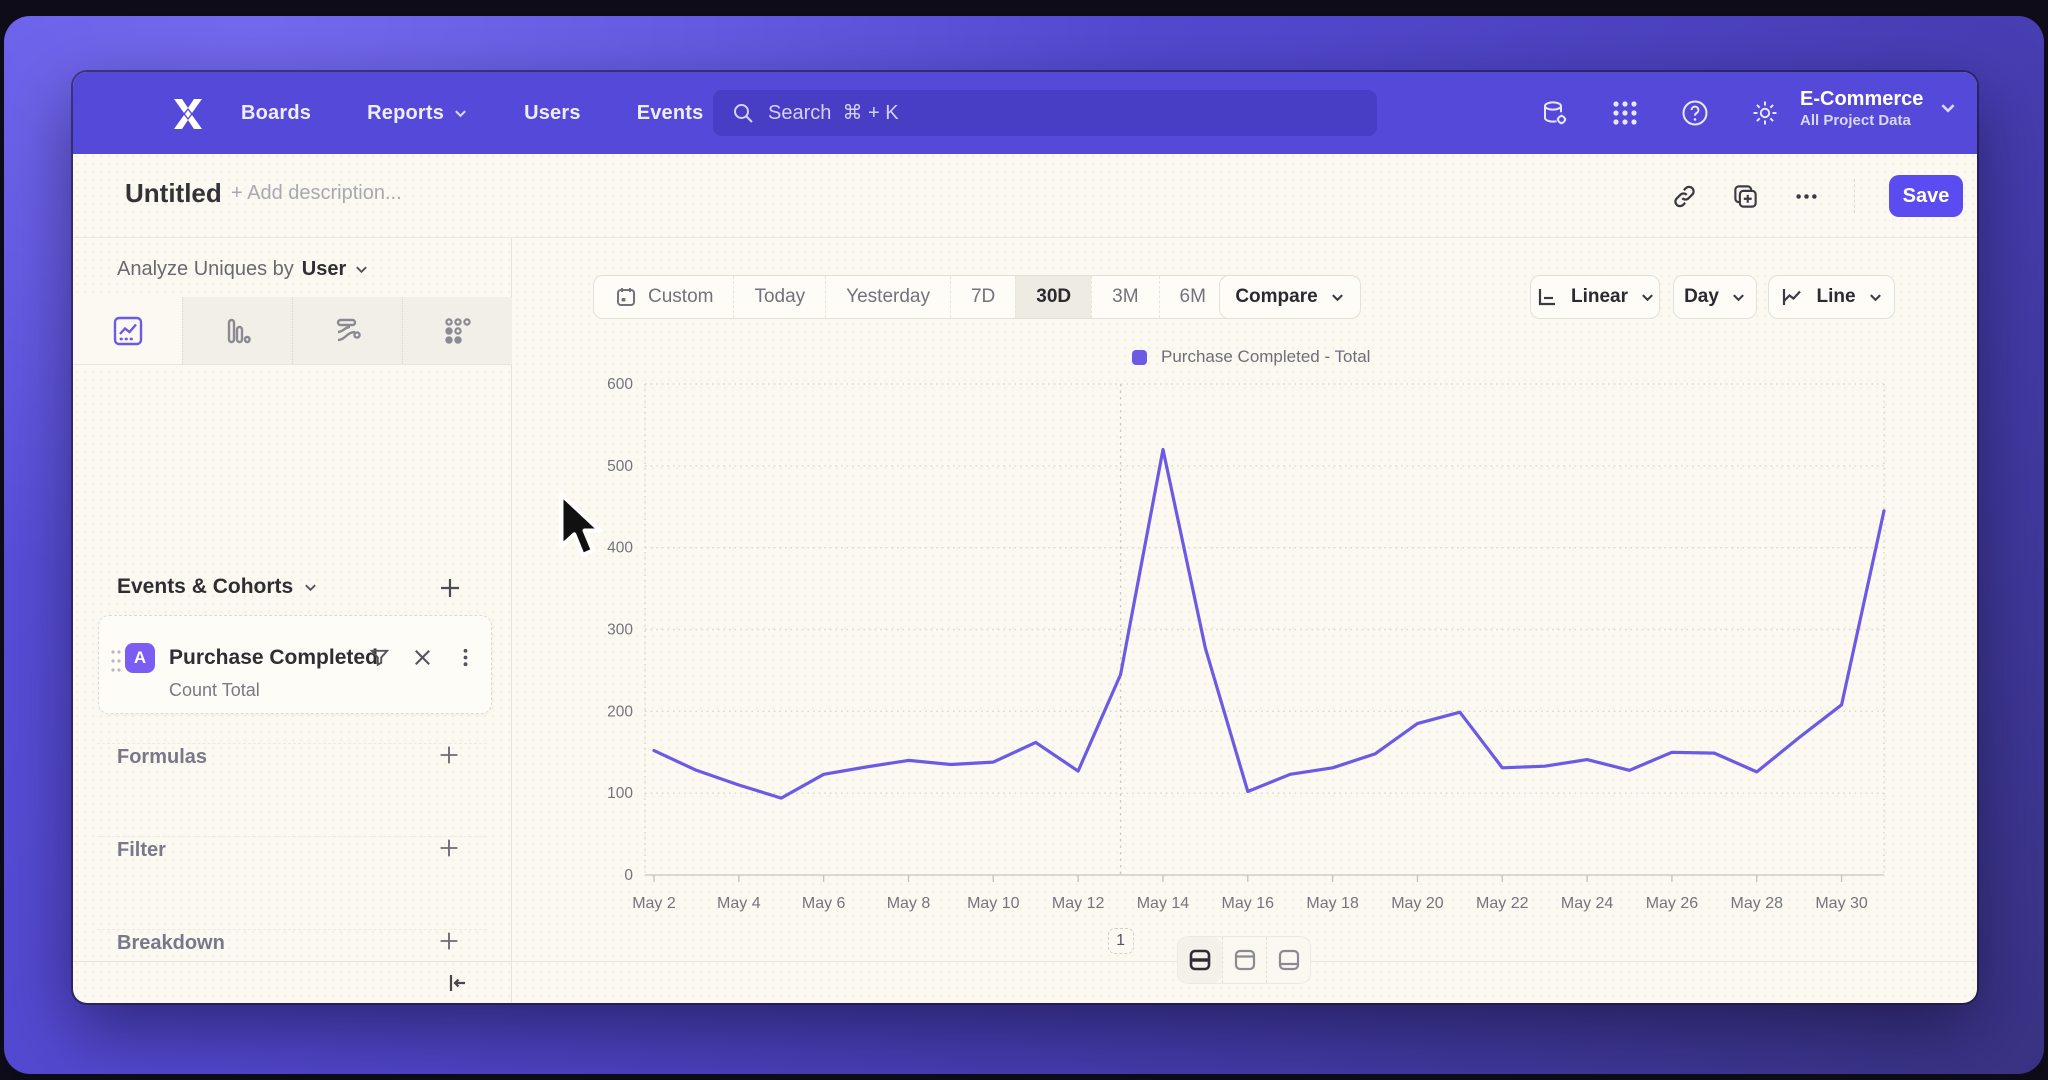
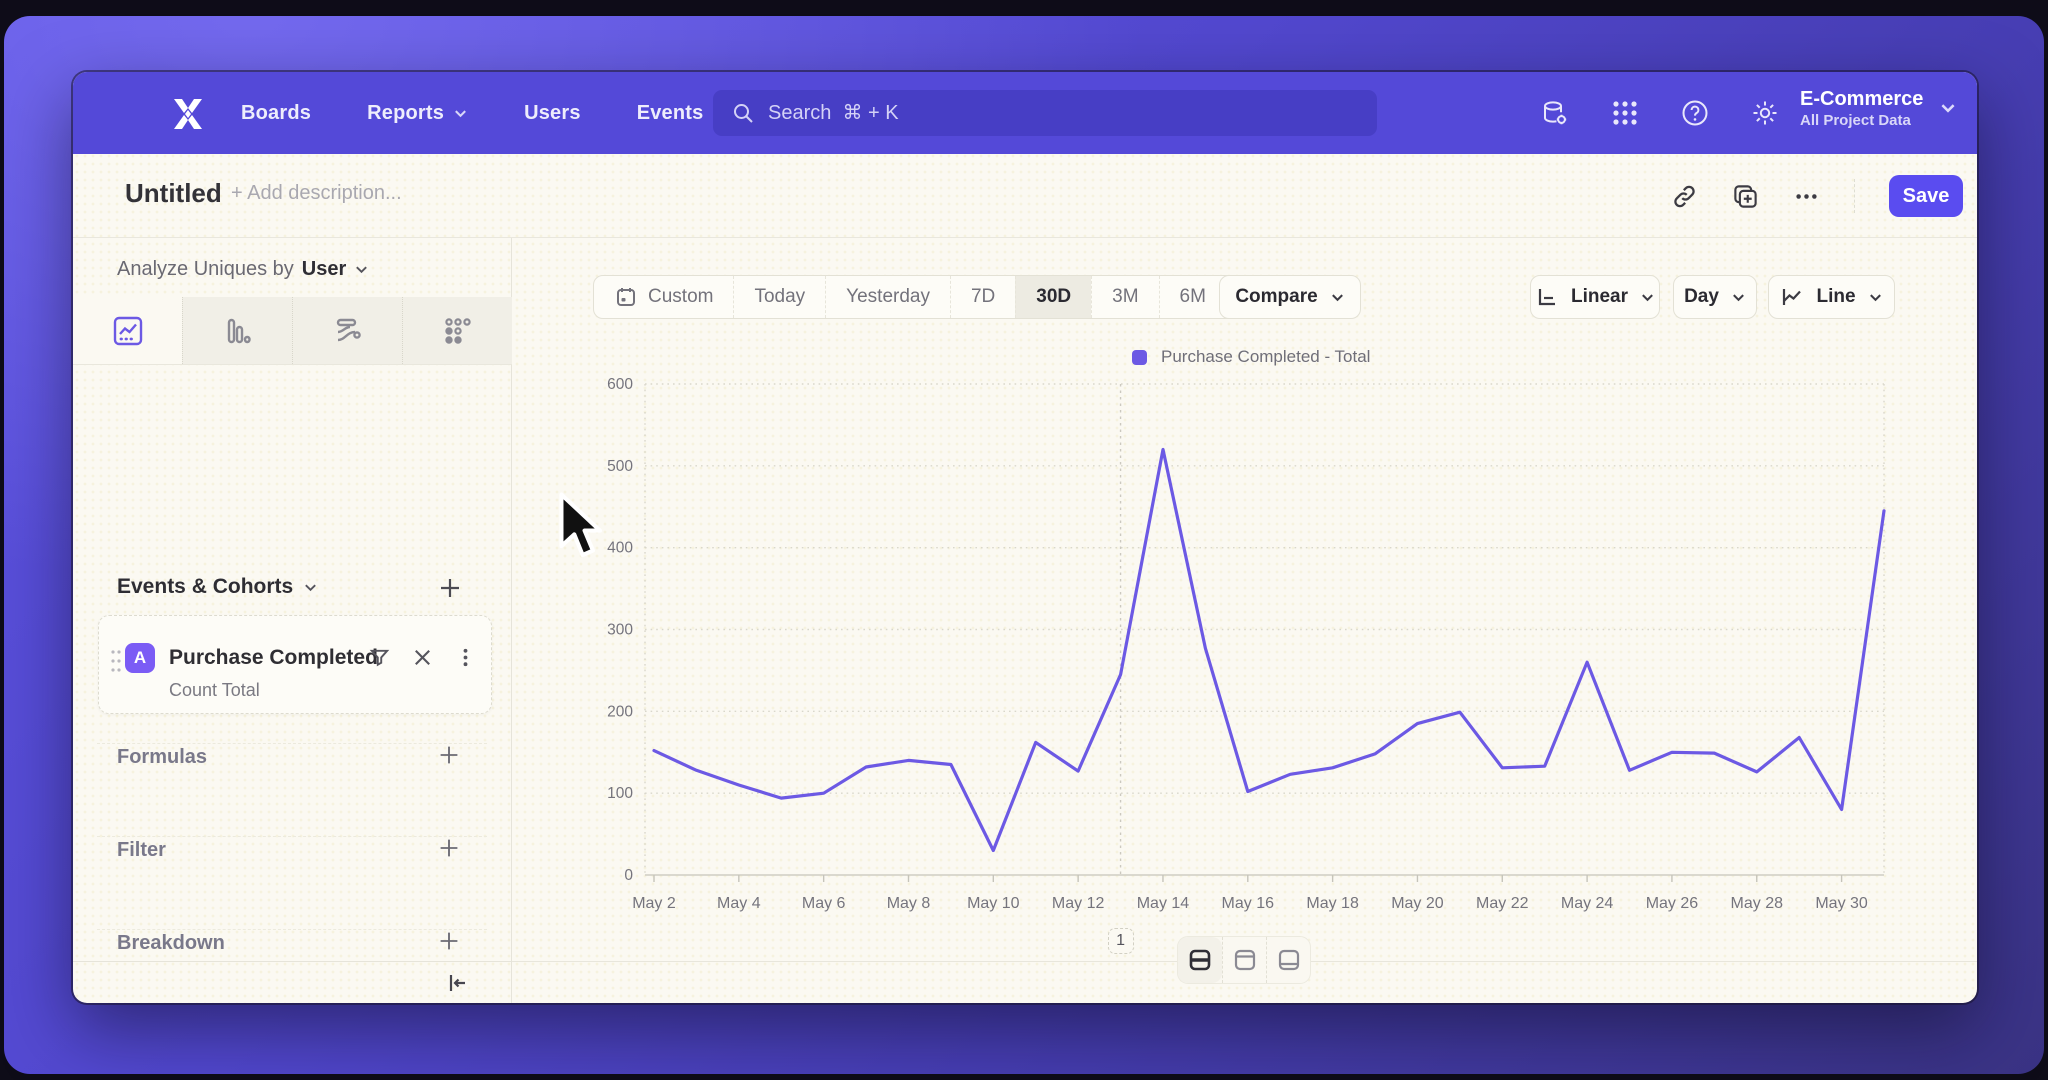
May 6: 120 -> 100
May 10: 140 -> 30
May 24: 140 -> 260
May 30: 210 -> 80
